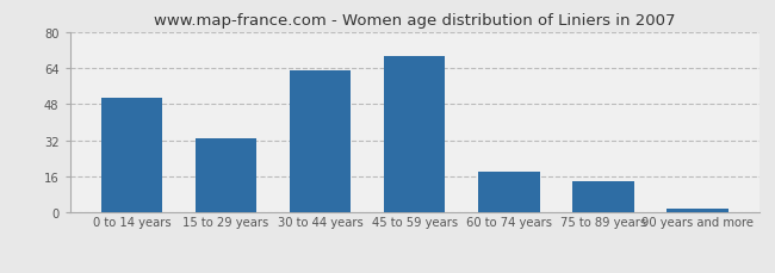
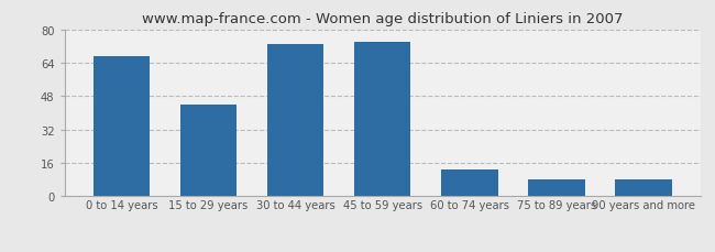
0 to 14 years: 51 -> 67
15 to 29 years: 33 -> 44
30 to 44 years: 63 -> 73
45 to 59 years: 69 -> 74
60 to 74 years: 18 -> 13
75 to 89 years: 14 -> 8
90 years and more: 2 -> 8
